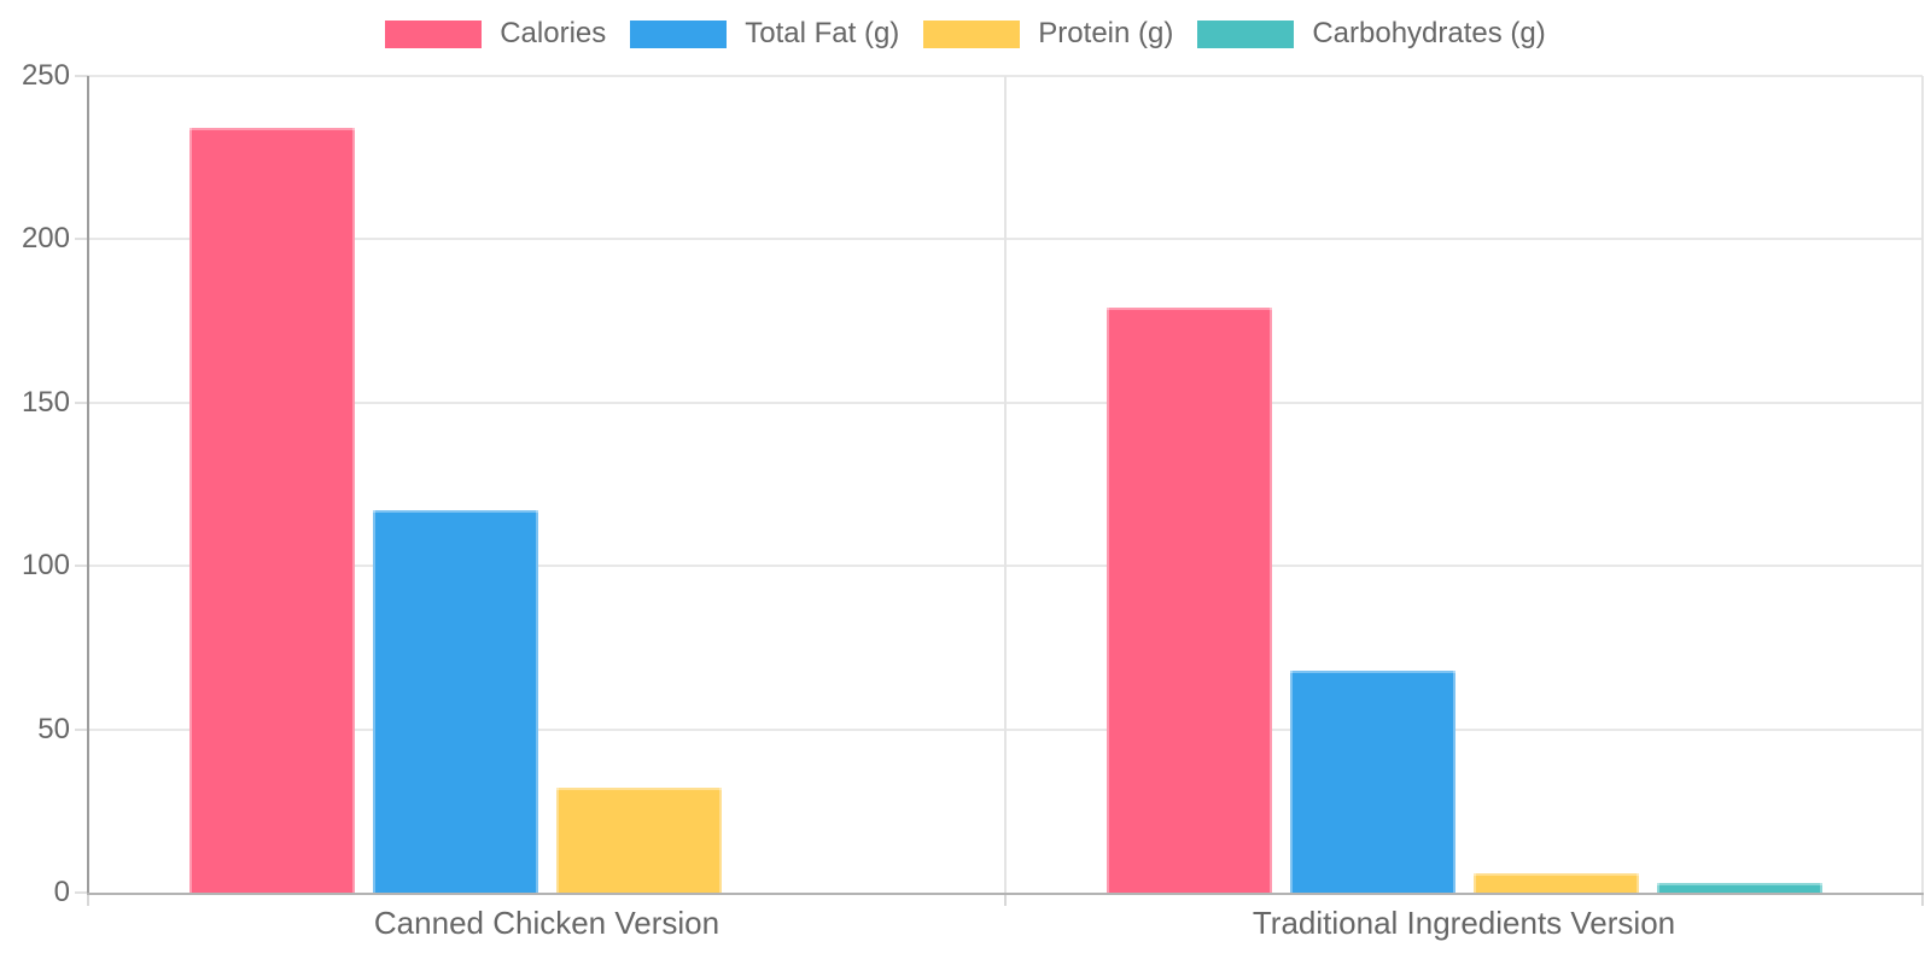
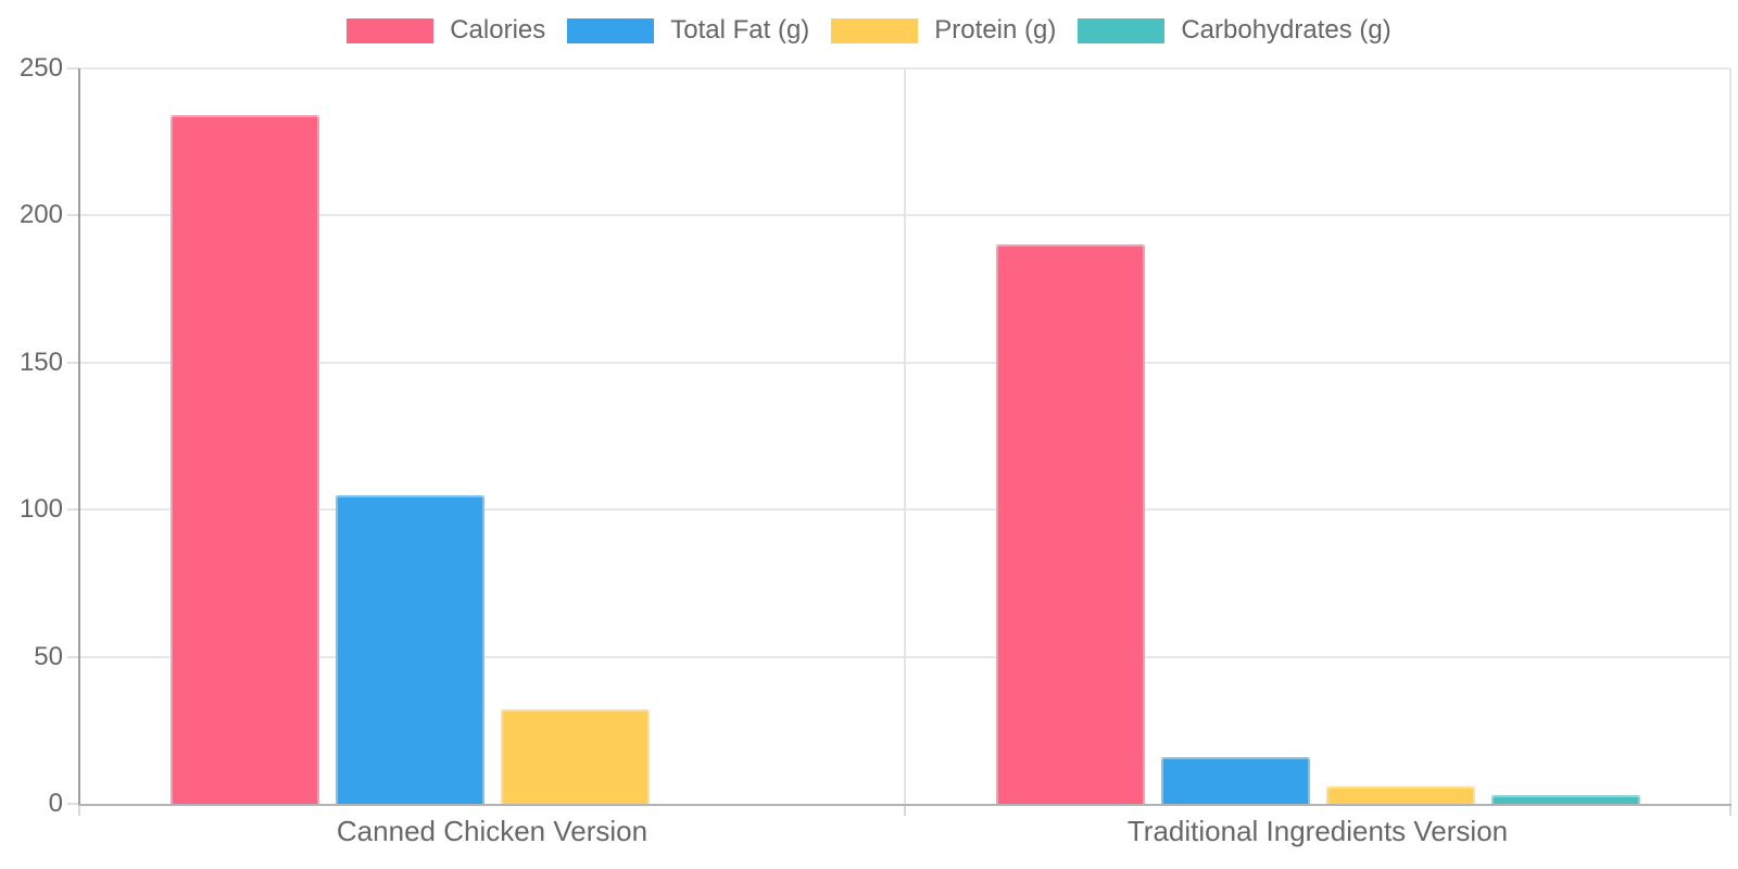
Total Fat (g)/Canned Chicken Version: 117 -> 105
Calories/Traditional Ingredients Version: 179 -> 190
Total Fat (g)/Traditional Ingredients Version: 68 -> 16
